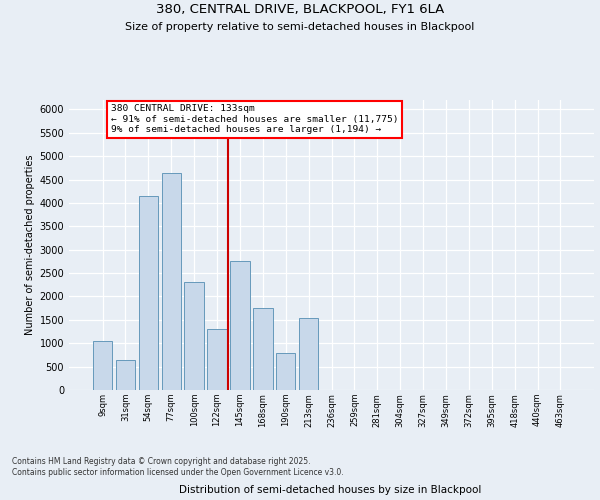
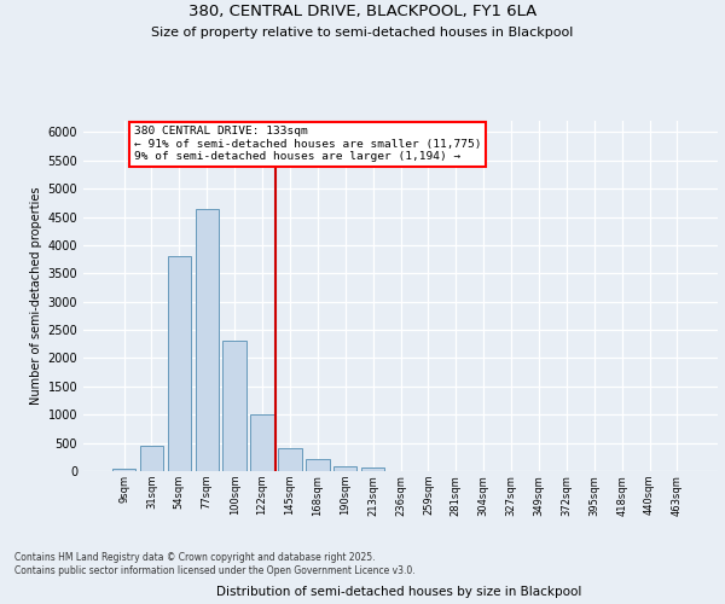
9sqm: 1050 -> 50
31sqm: 650 -> 450
54sqm: 4150 -> 3800
122sqm: 1300 -> 1000
145sqm: 2750 -> 400
168sqm: 1750 -> 220
190sqm: 800 -> 90
213sqm: 1550 -> 60
